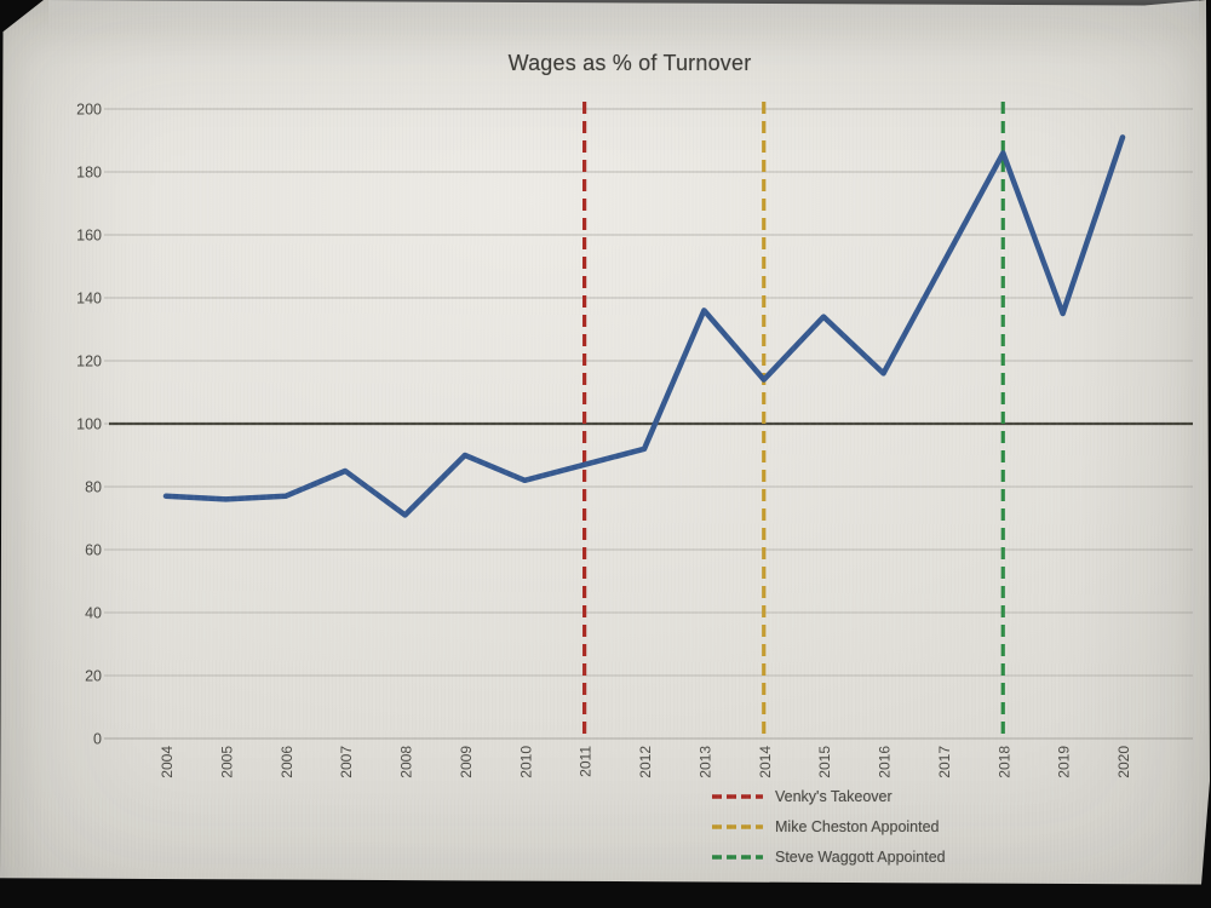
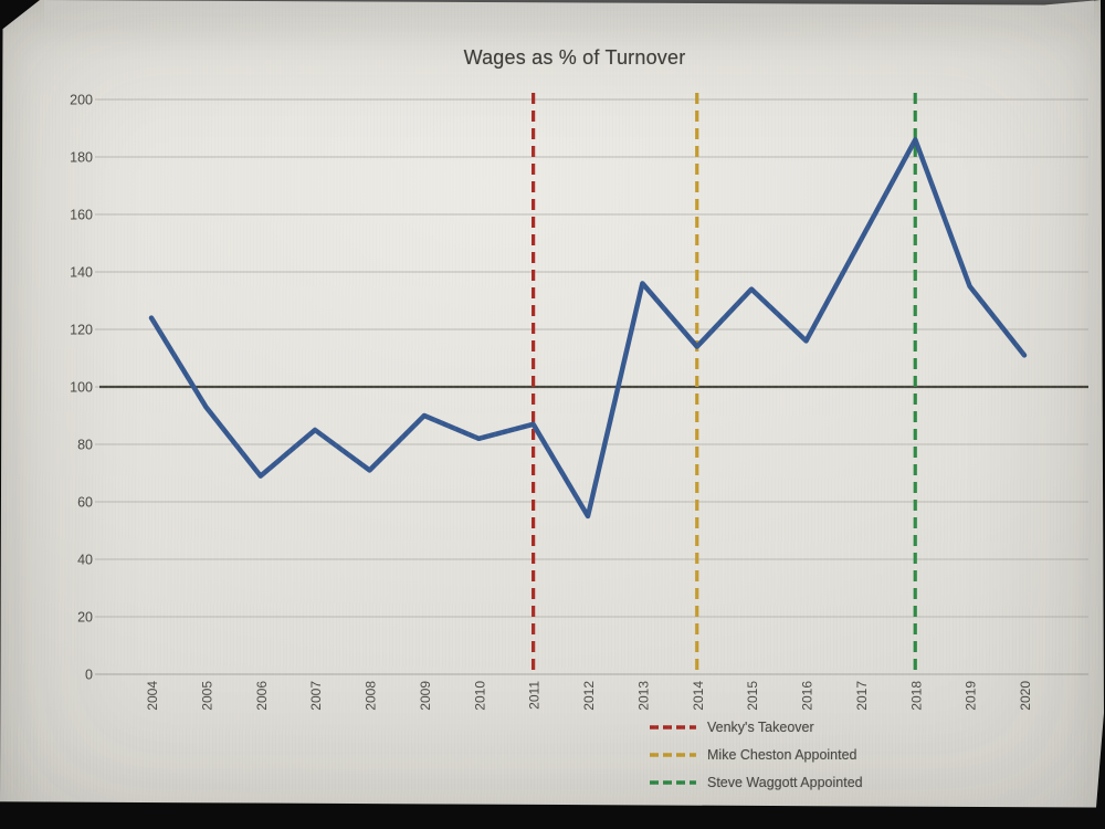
2004: 77 -> 124
2005: 76 -> 93
2006: 77 -> 69
2012: 92 -> 55
2020: 191 -> 111
